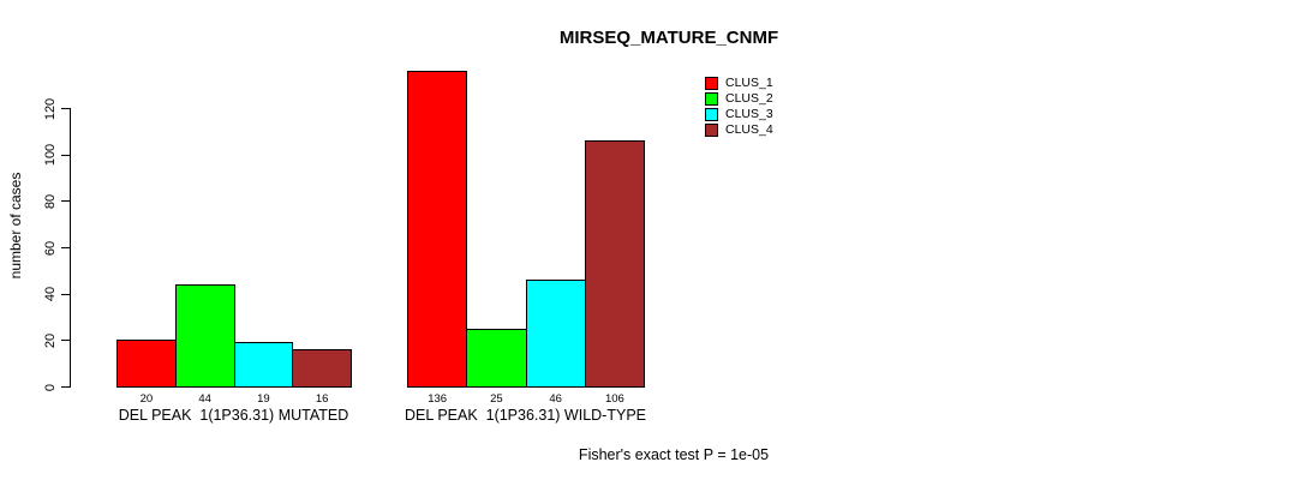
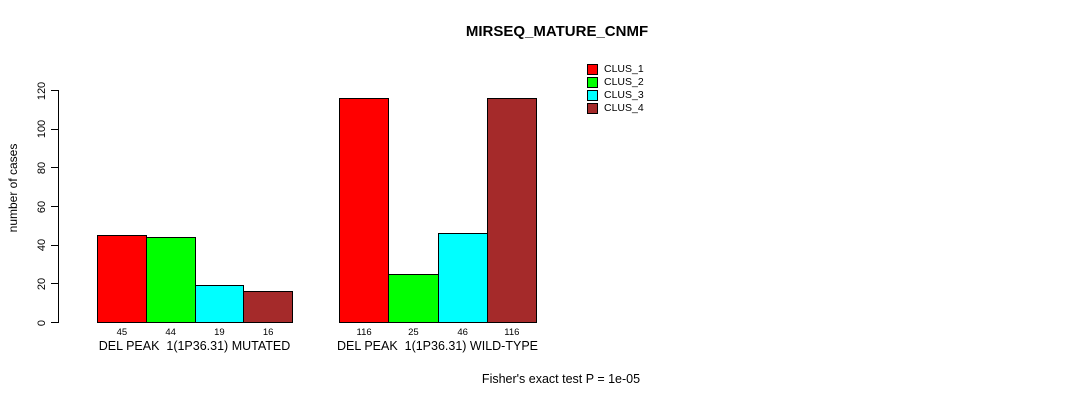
CLUS_1/DEL PEAK 1(1P36.31) MUTATED: 20 -> 45
CLUS_1/DEL PEAK 1(1P36.31) WILD-TYPE: 136 -> 116
CLUS_4/DEL PEAK 1(1P36.31) WILD-TYPE: 106 -> 116
